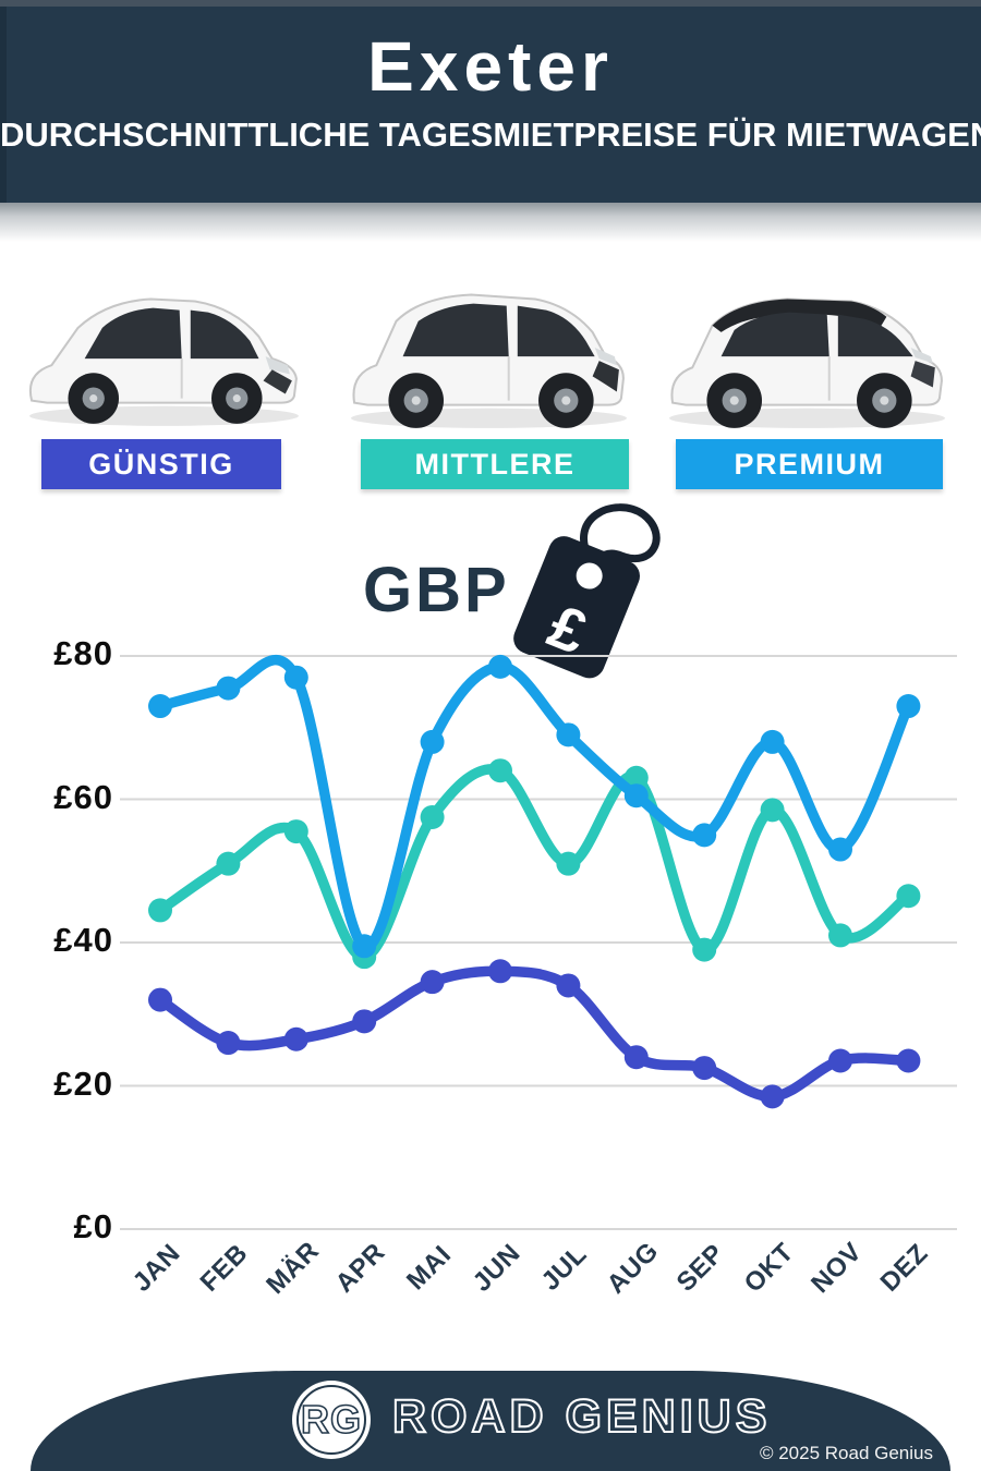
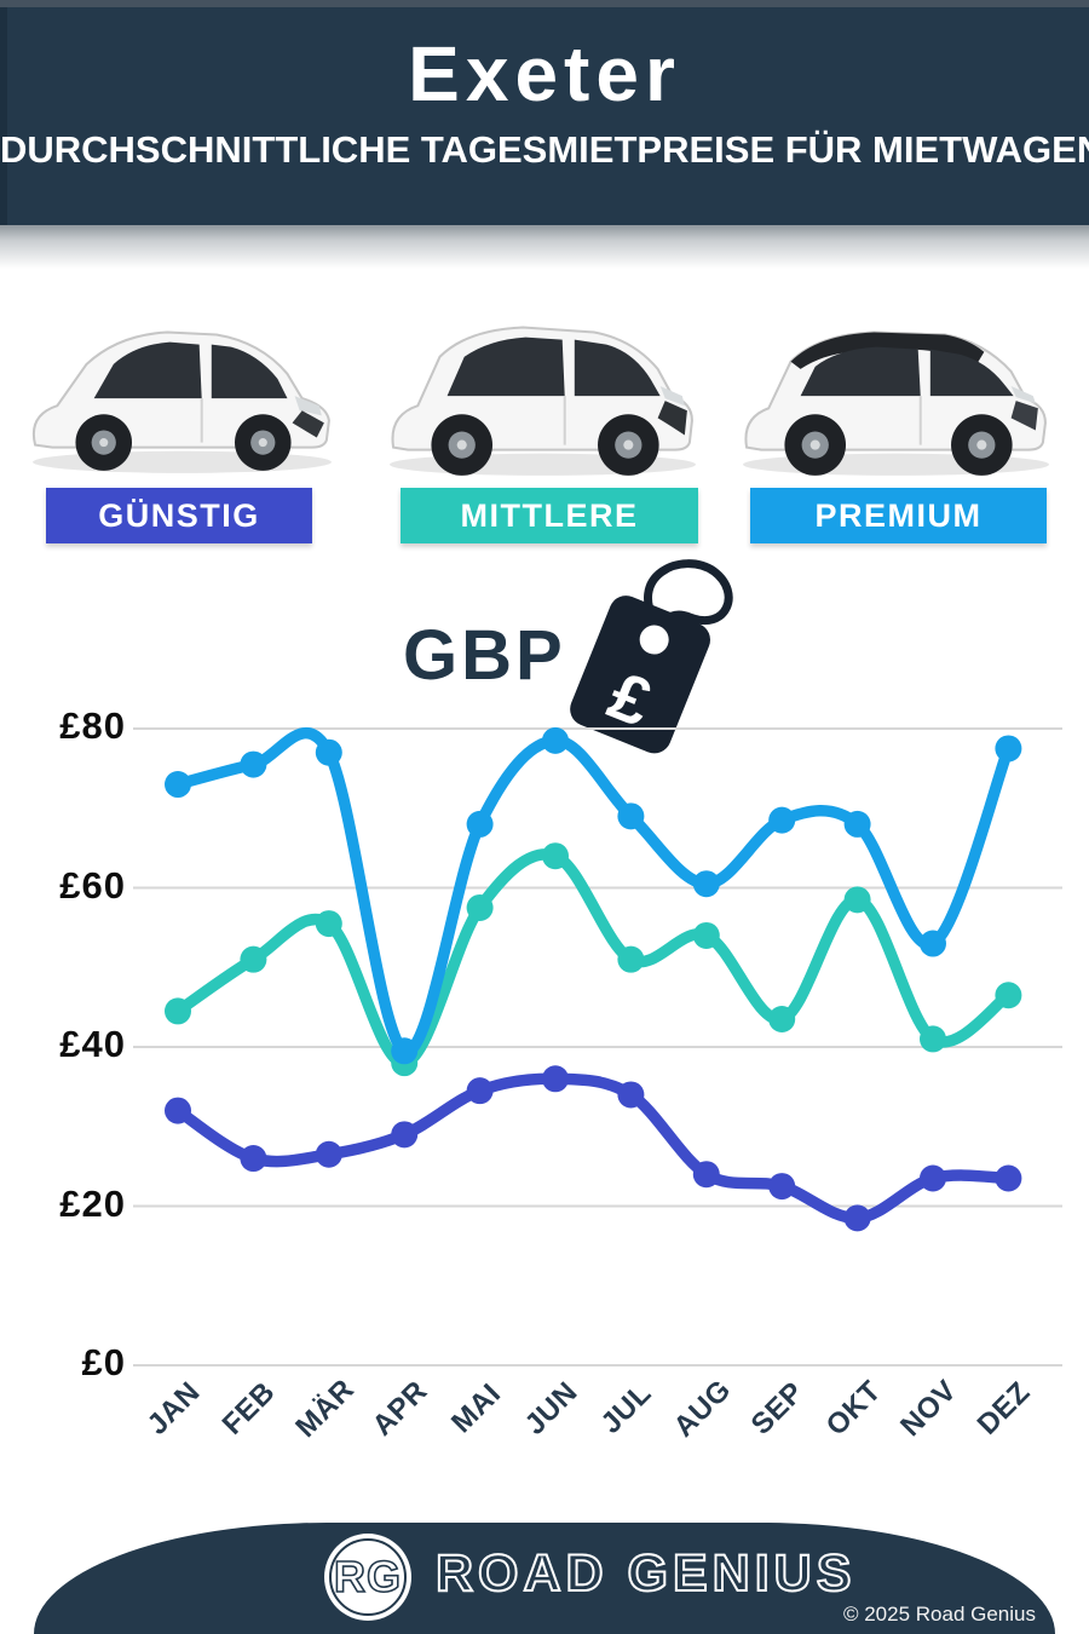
MITTLERE/AUG: £63 -> £54
MITTLERE/SEP: £39 -> £44
PREMIUM/SEP: £55 -> £68
PREMIUM/DEZ: £73 -> £78
